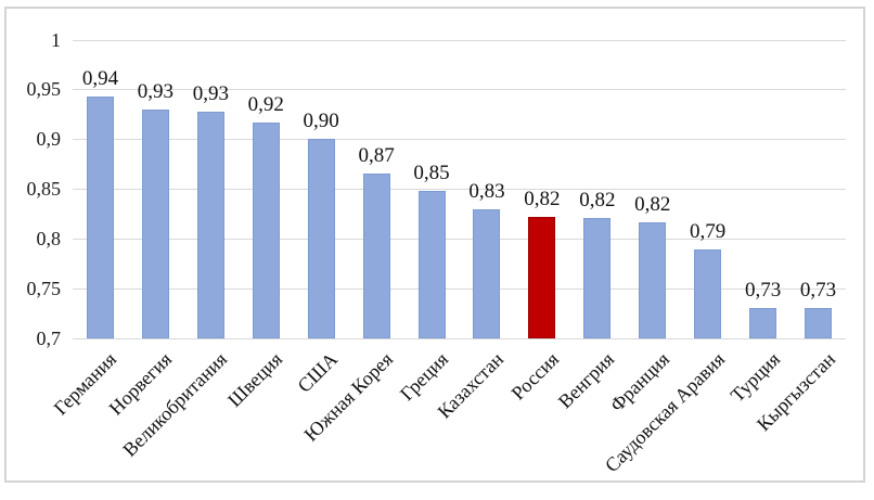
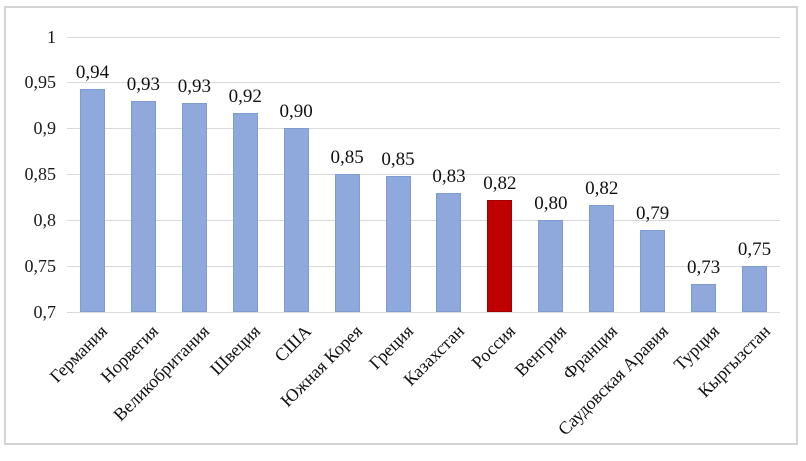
Южная Корея: 0,87 -> 0,85
Венгрия: 0,82 -> 0,80
Кыргызстан: 0,73 -> 0,75
